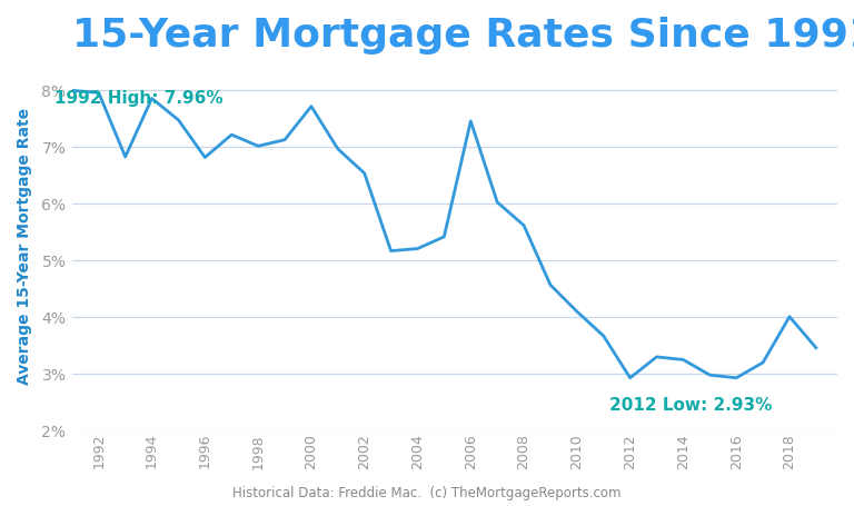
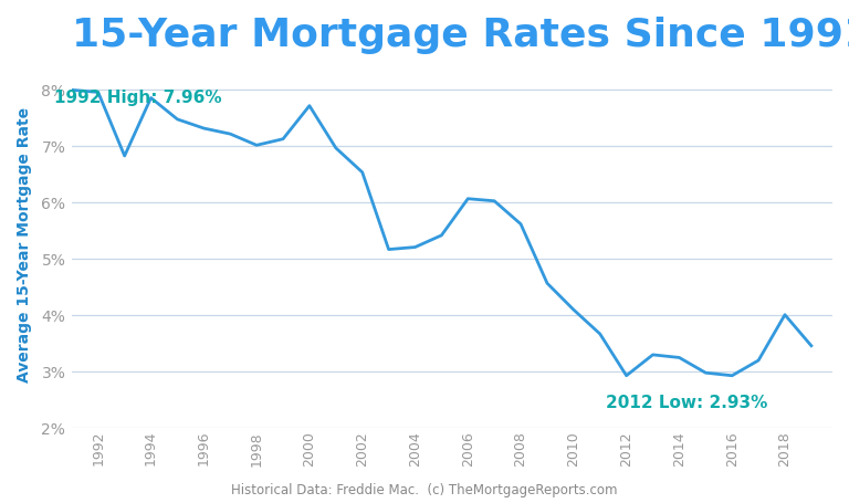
1996: 6.82% -> 7.32%
2006: 7.46% -> 6.07%
